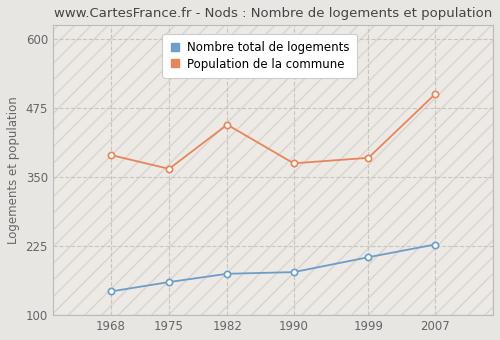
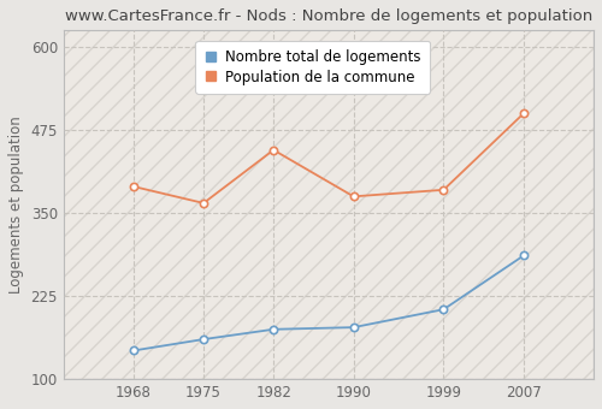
Nombre total de logements/2007: 228 -> 286
